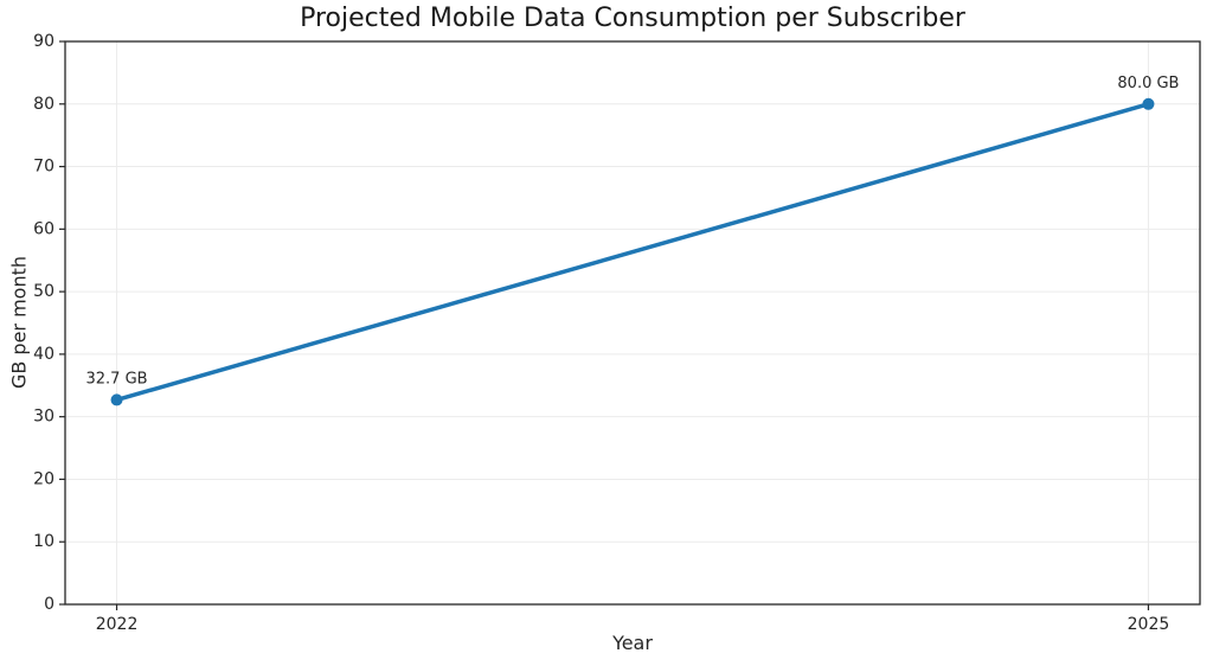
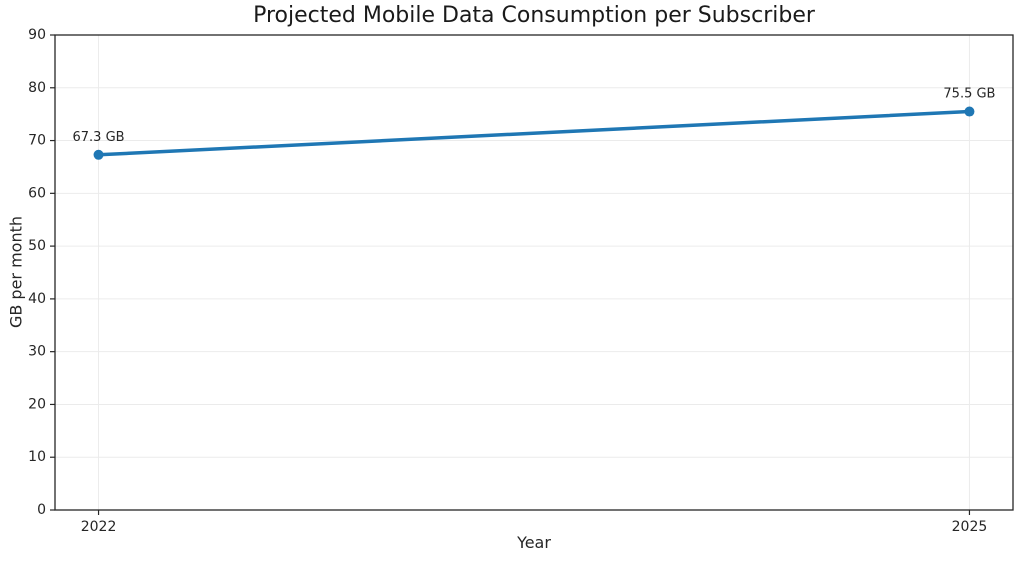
2022: 32.7 -> 67.3
2025: 80.0 -> 75.5
